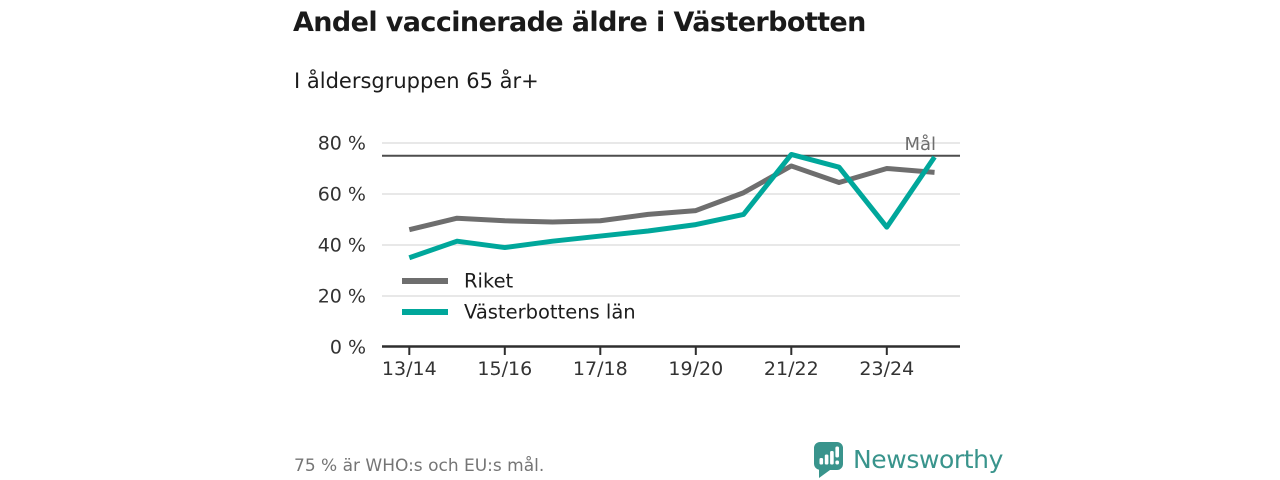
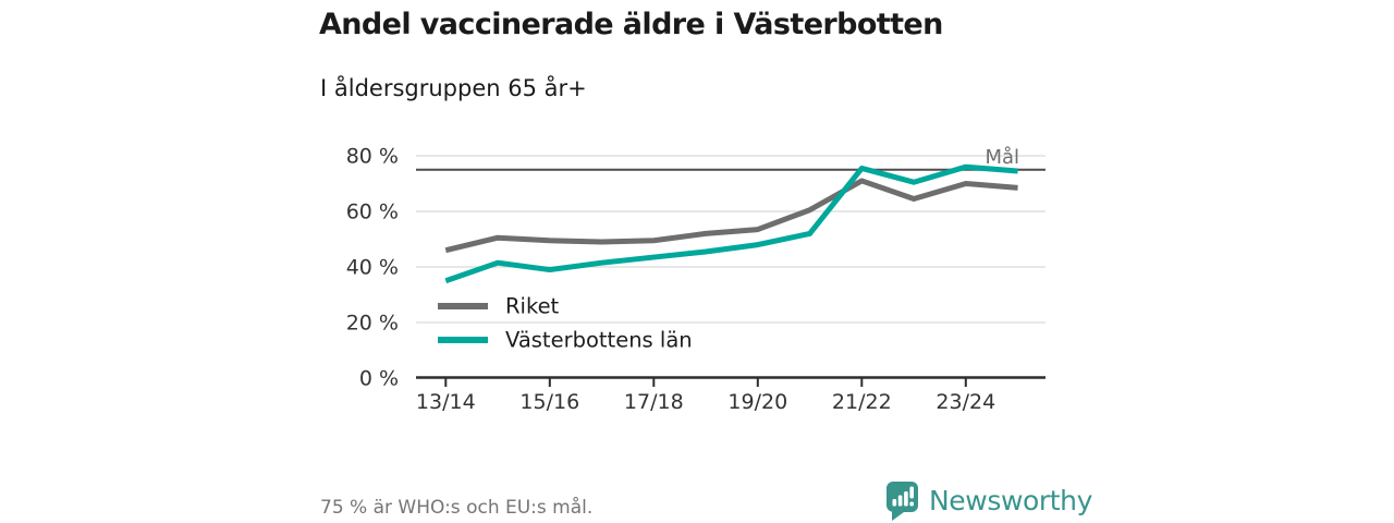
Västerbottens län/23/24: 47% -> 76%
